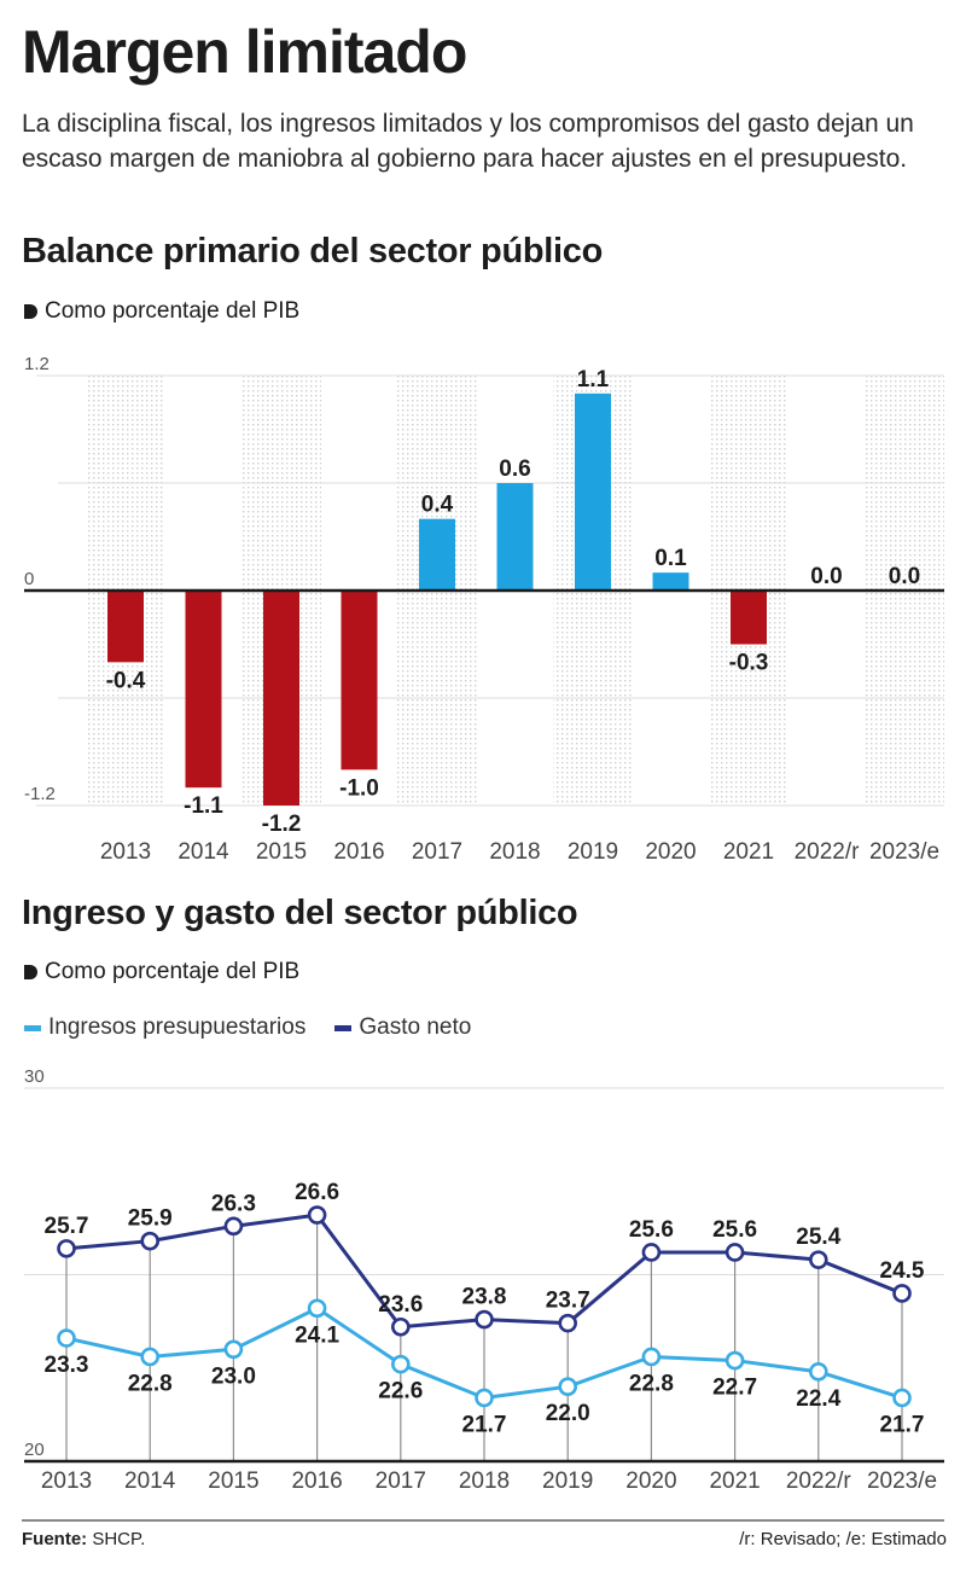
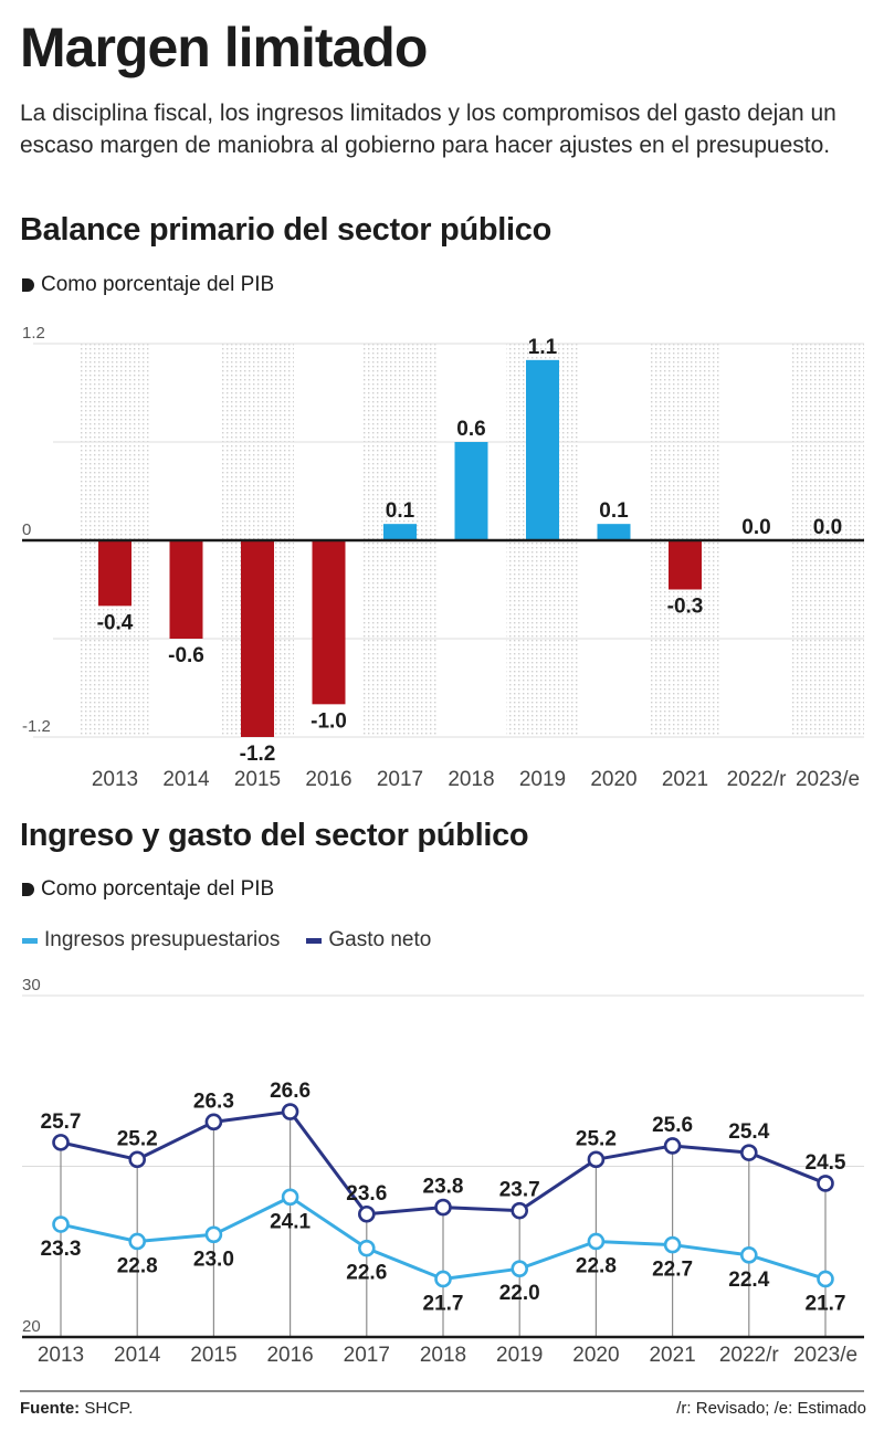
Balance primario del sector público/2014: -1.1 -> -0.6
Balance primario del sector público/2017: 0.4 -> 0.1
Ingreso y gasto del sector público/Gasto neto/2014: 25.9 -> 25.2
Ingreso y gasto del sector público/Gasto neto/2020: 25.6 -> 25.2
